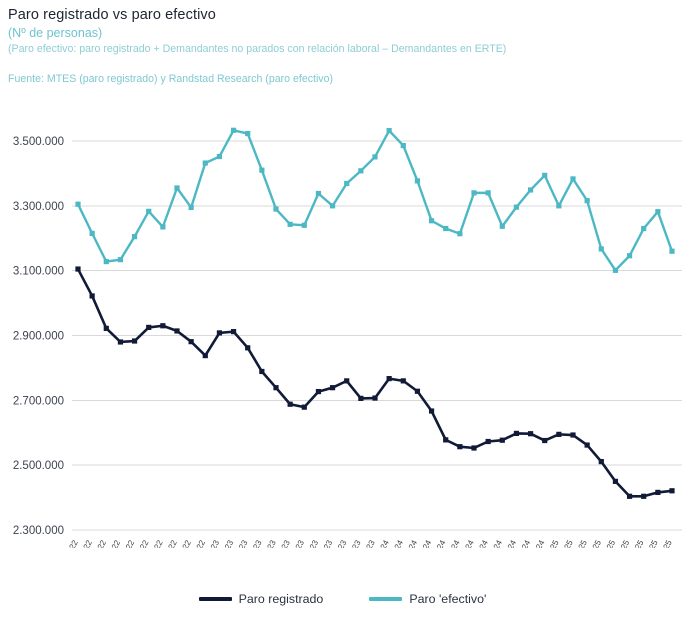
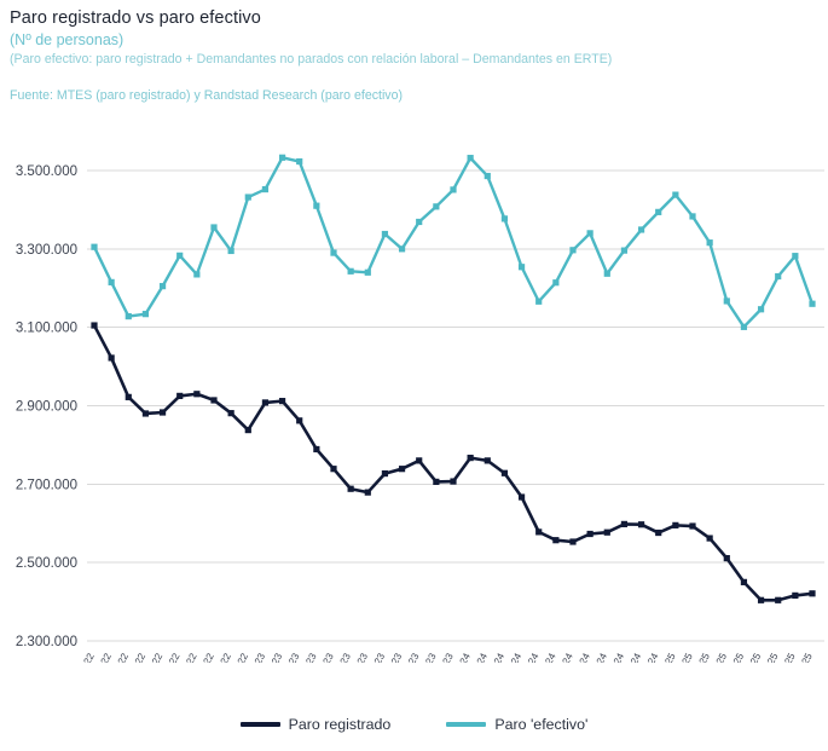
Paro 'efectivo'/may-24: 3230000 -> 3170000
Paro 'efectivo'/jul-24: 3340000 -> 3300000
Paro 'efectivo'/ene-25: 3300000 -> 3440000
